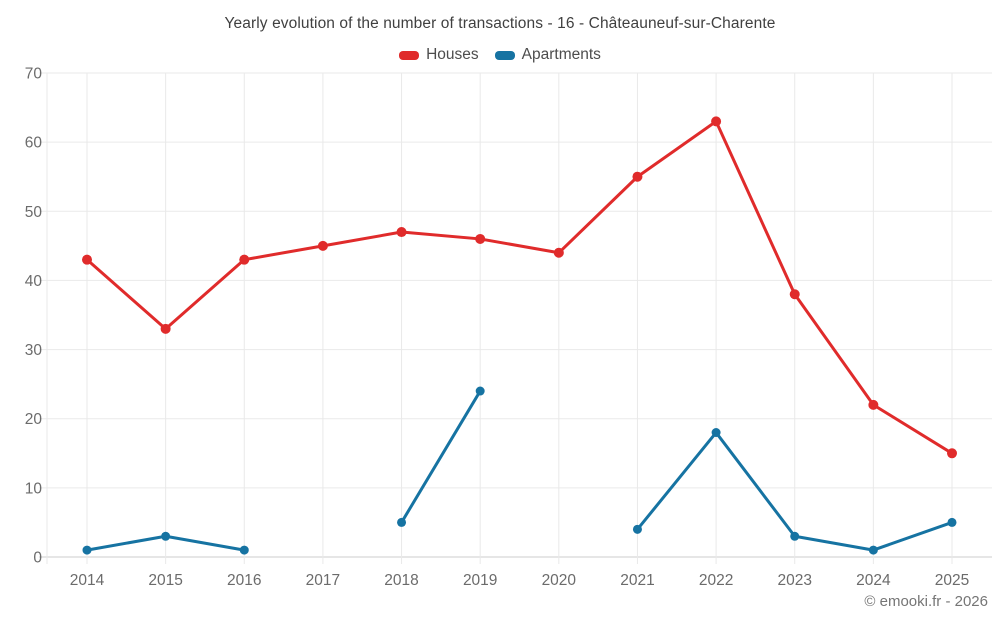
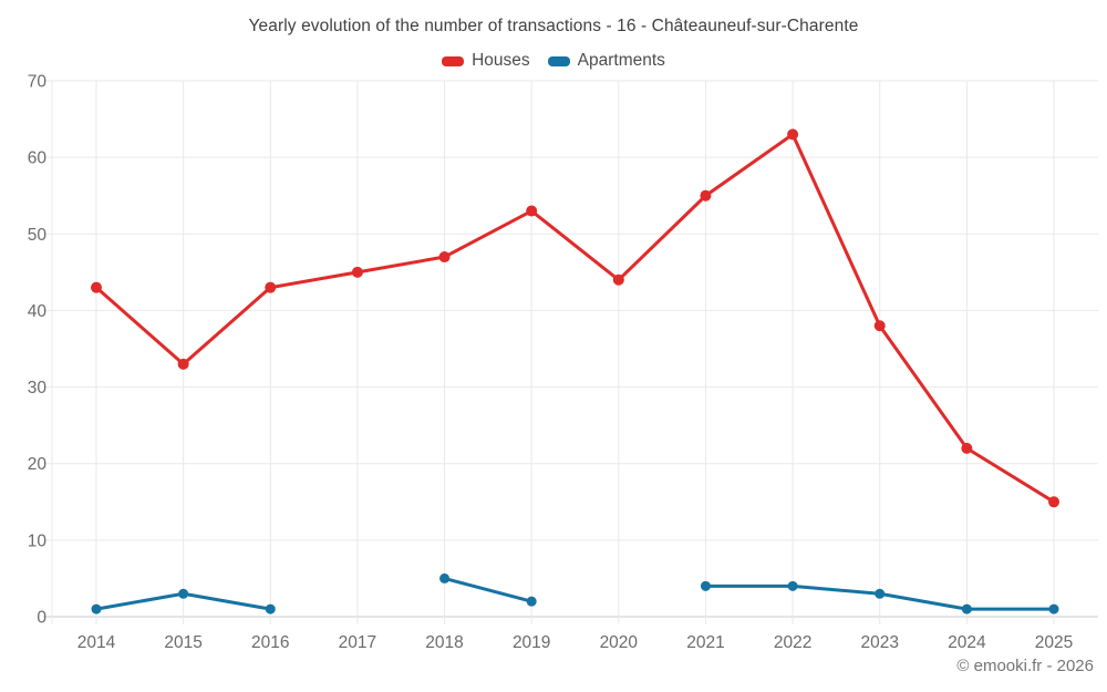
Houses/2019: 46 -> 53
Apartments/2019: 24 -> 2
Apartments/2022: 18 -> 4
Apartments/2025: 5 -> 1
